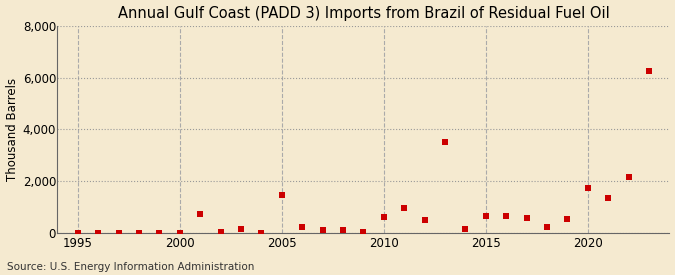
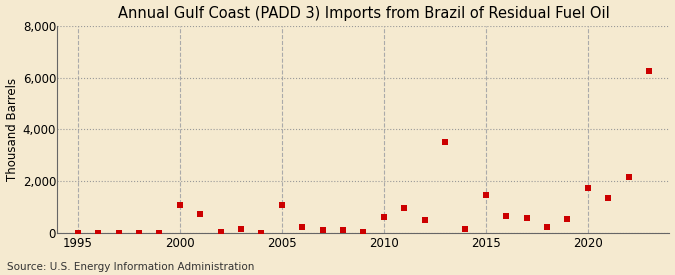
2000: 0 -> 1,100
2005: 1,450 -> 1,100
2015: 650 -> 1,450
